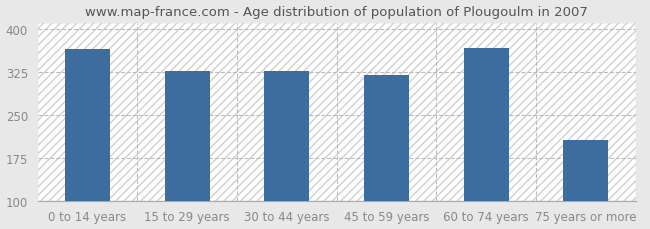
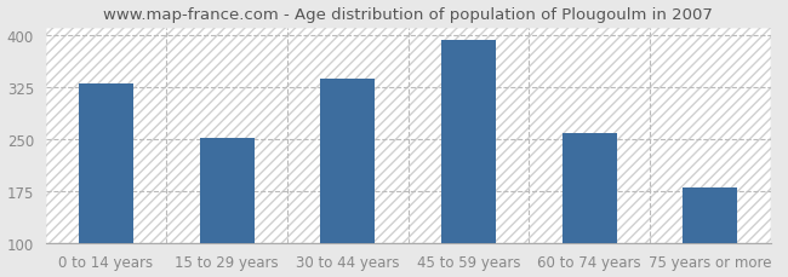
0 to 14 years: 364 -> 330
15 to 29 years: 326 -> 251
30 to 44 years: 326 -> 336
45 to 59 years: 320 -> 392
60 to 74 years: 366 -> 258
75 years or more: 206 -> 179
